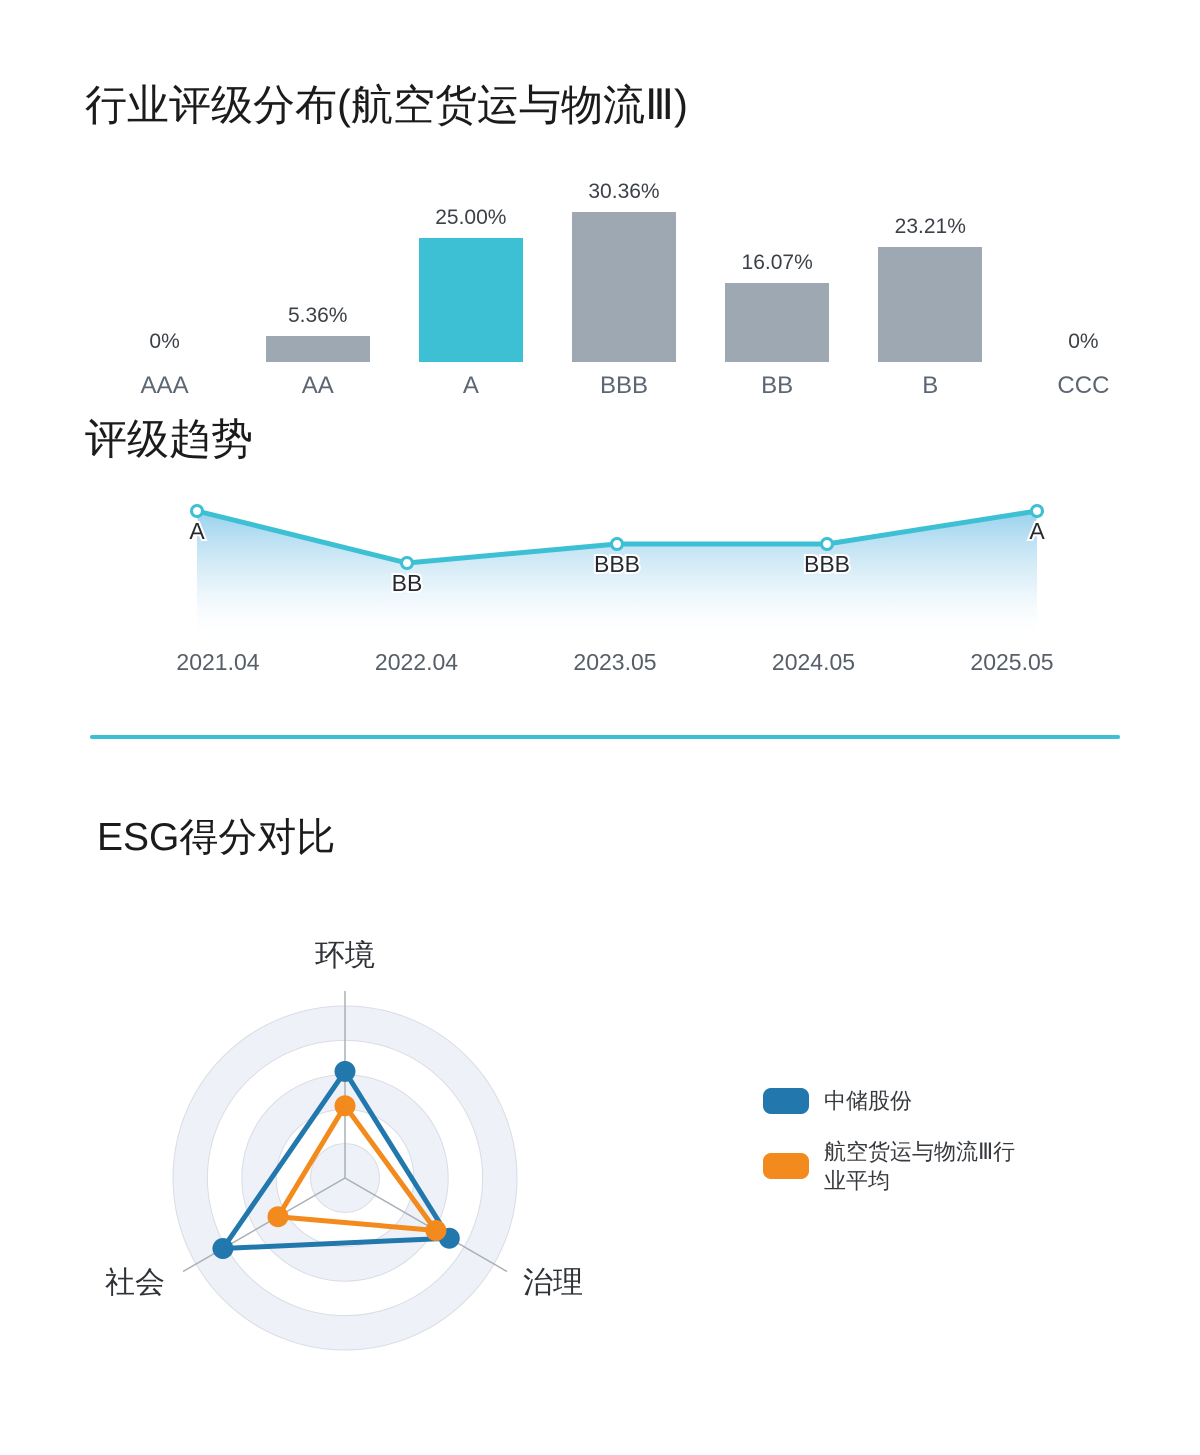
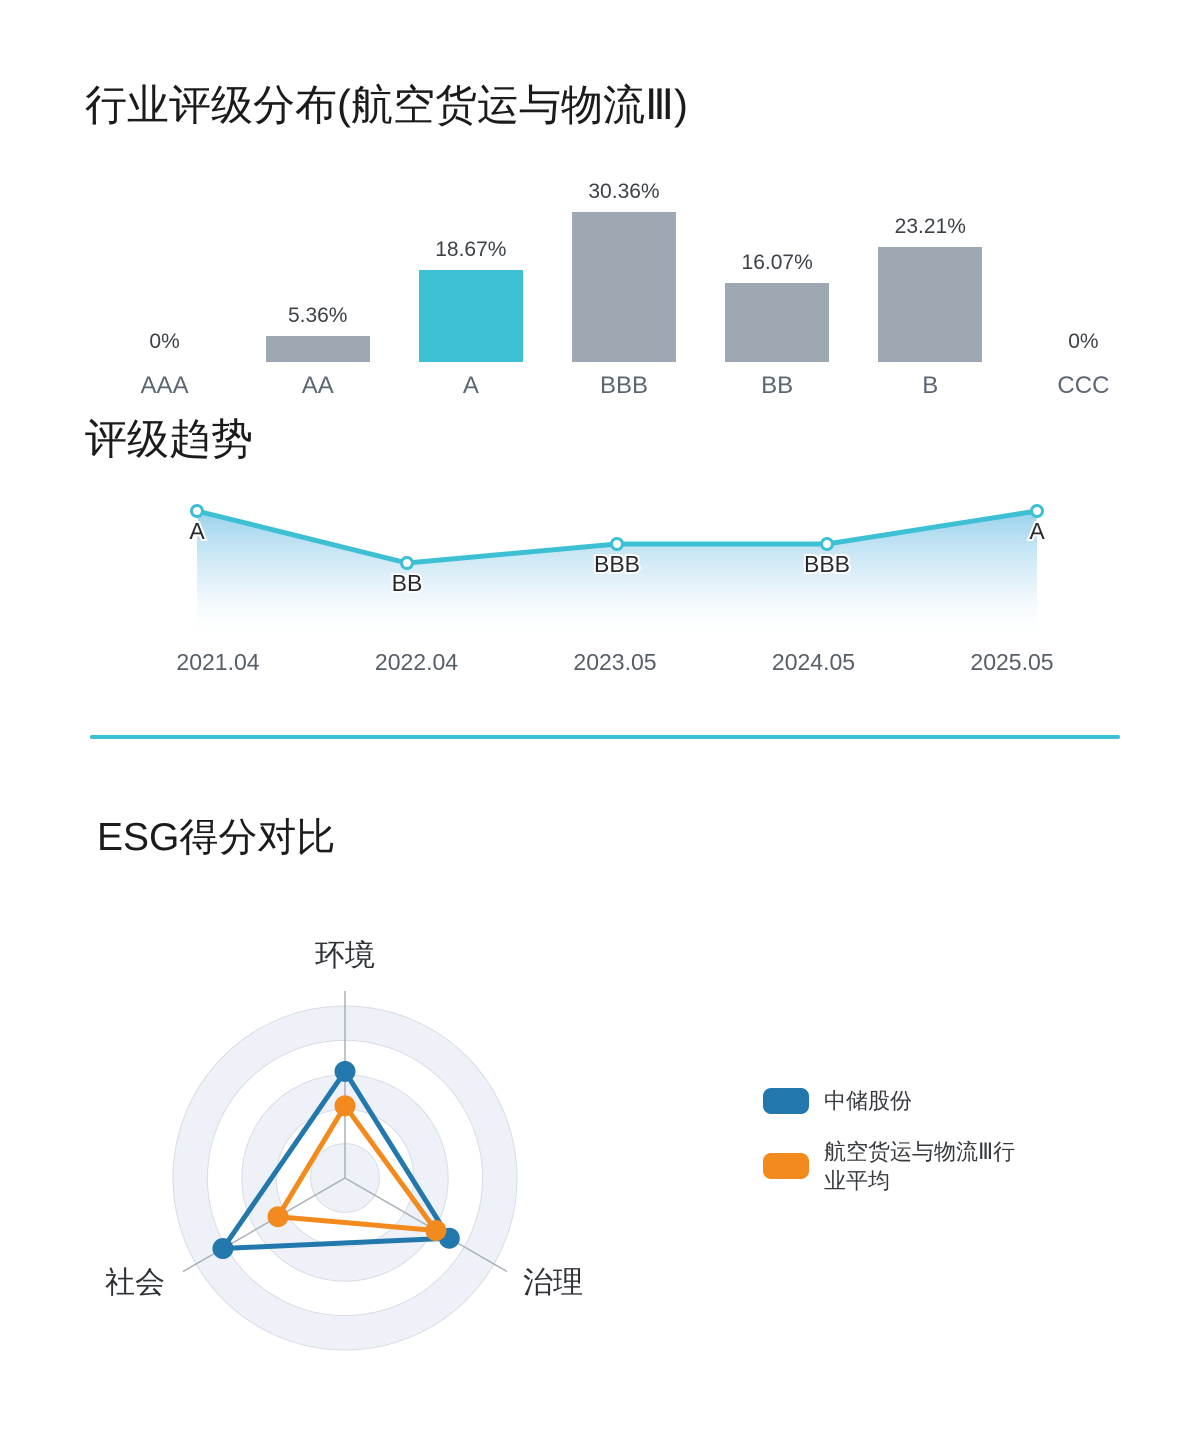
行业评级分布(航空货运与物流Ⅲ)/A: 25.00% -> 18.67%
